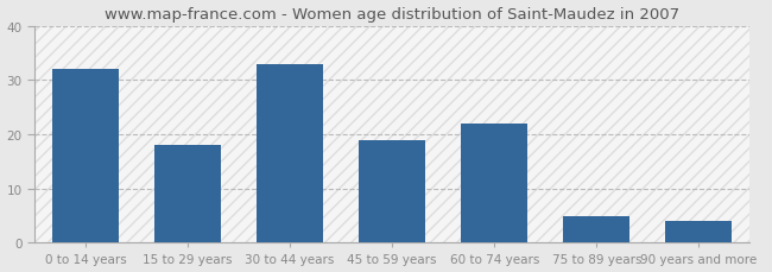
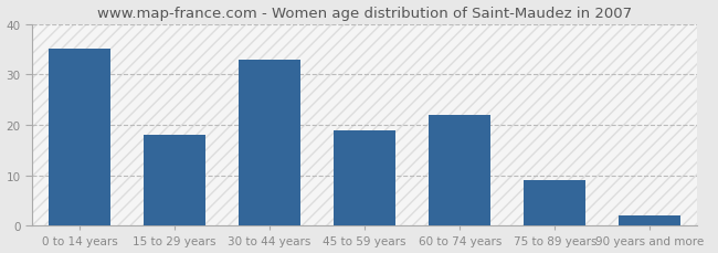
0 to 14 years: 32 -> 35
75 to 89 years: 5 -> 9
90 years and more: 4 -> 2
